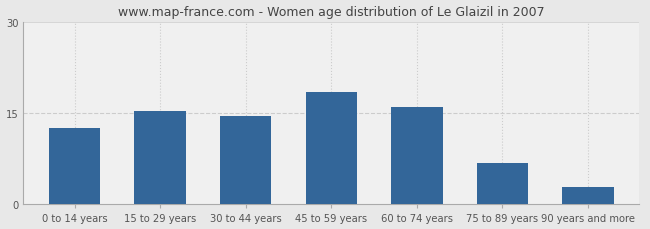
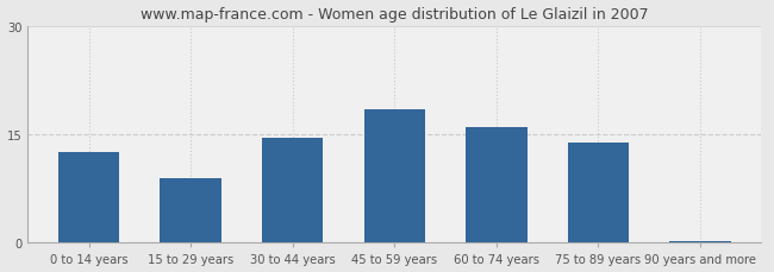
15 to 29 years: 15.4 -> 9.0
75 to 89 years: 6.8 -> 13.8
90 years and more: 2.8 -> 0.3
